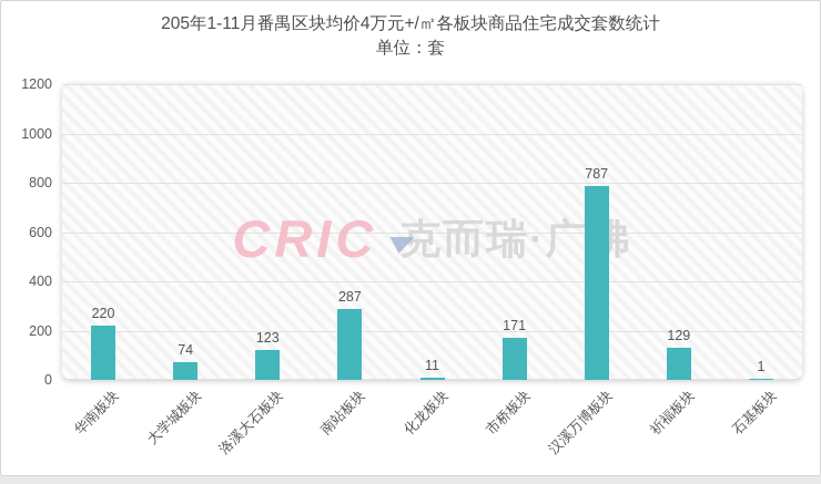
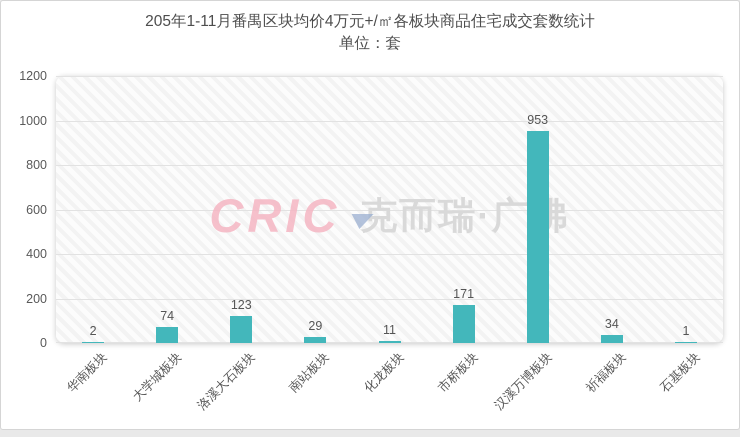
华南板块: 220 -> 2
南站板块: 287 -> 29
汉溪万博板块: 787 -> 953
祈福板块: 129 -> 34
